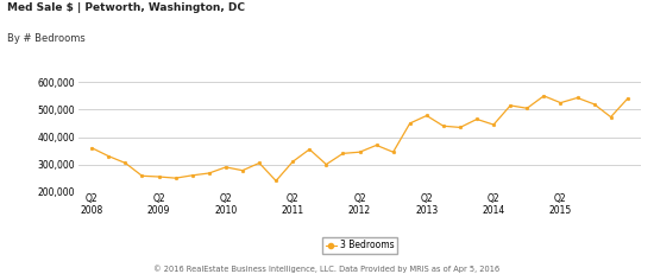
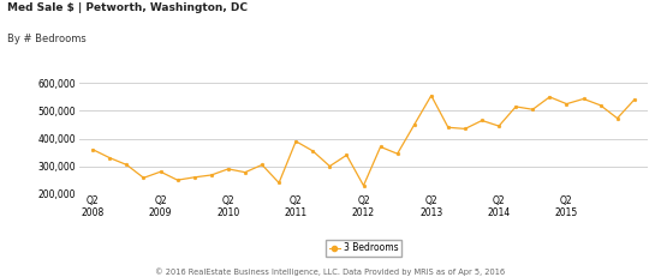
Q2 2009: 255,000 -> 280,000
Q2 2011: 310,000 -> 390,000
Q2 2012: 345,000 -> 230,000
Q2 2013: 478,000 -> 555,000
